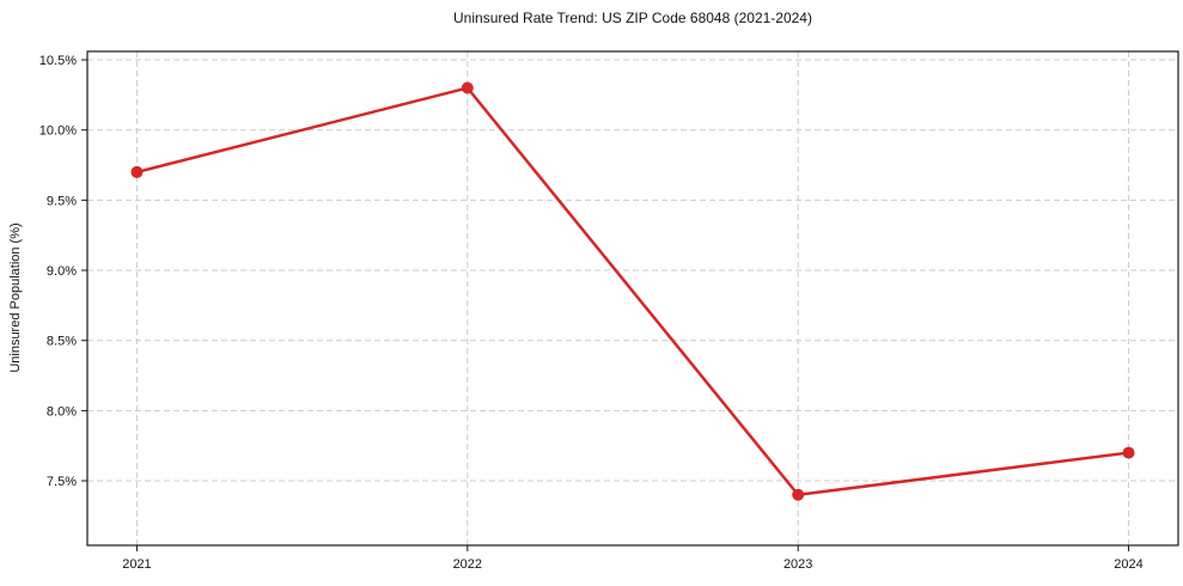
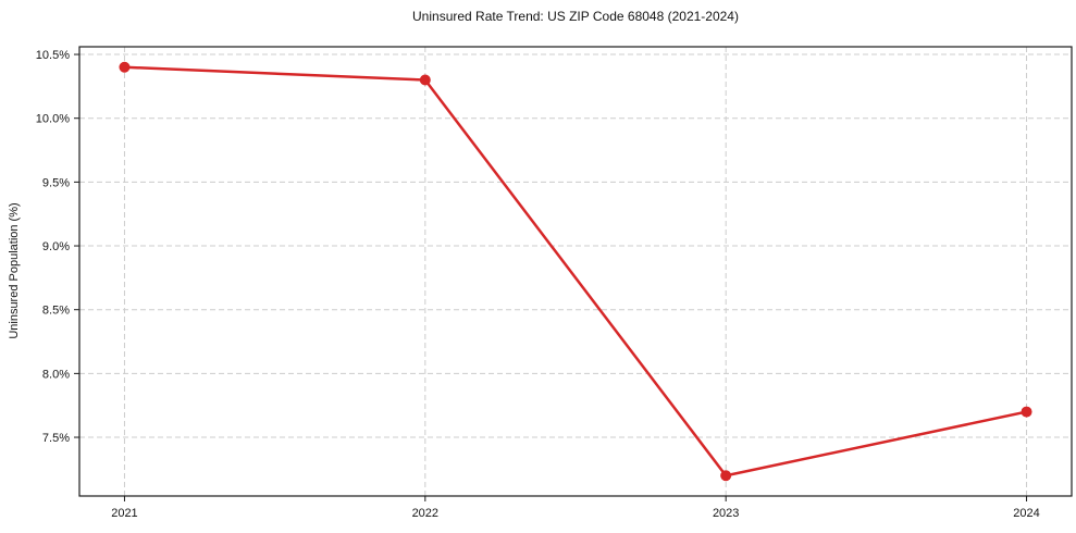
2021: 9.7% -> 10.4%
2023: 7.4% -> 7.2%
